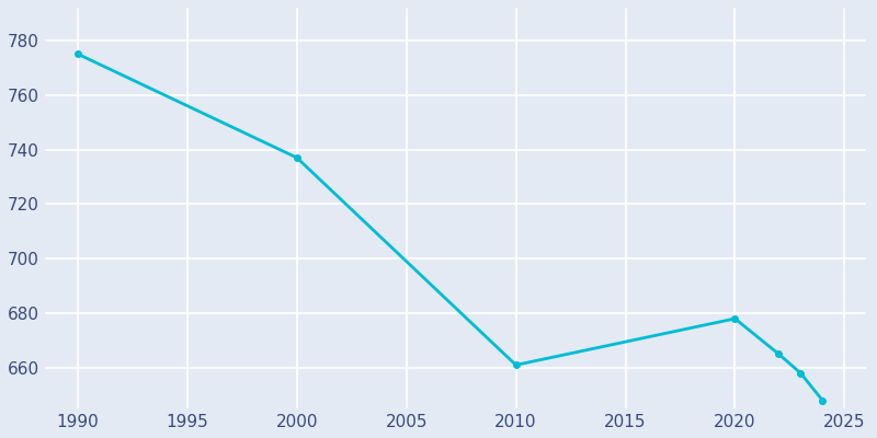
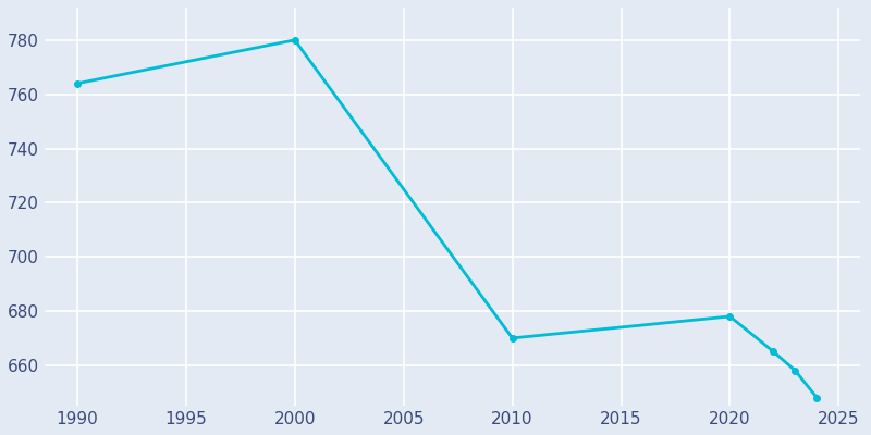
1990: 775 -> 764
2000: 737 -> 780
2010: 661 -> 670
